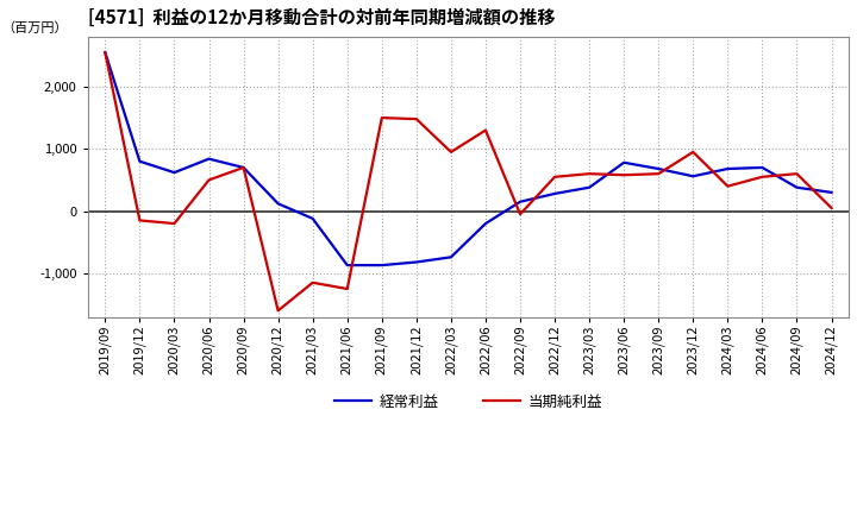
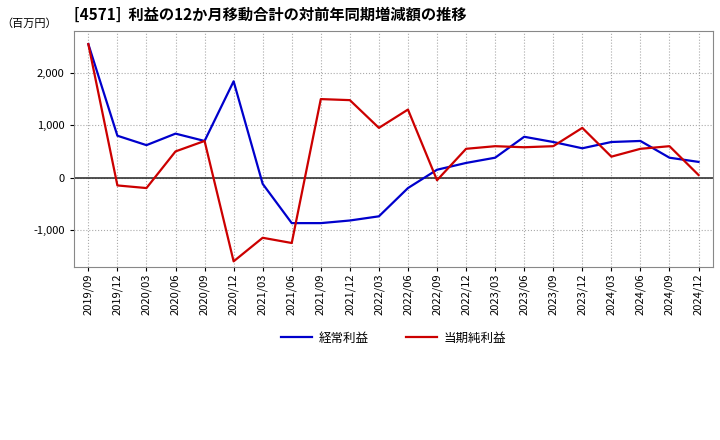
経常利益/2020/12: 120 -> 1,840
